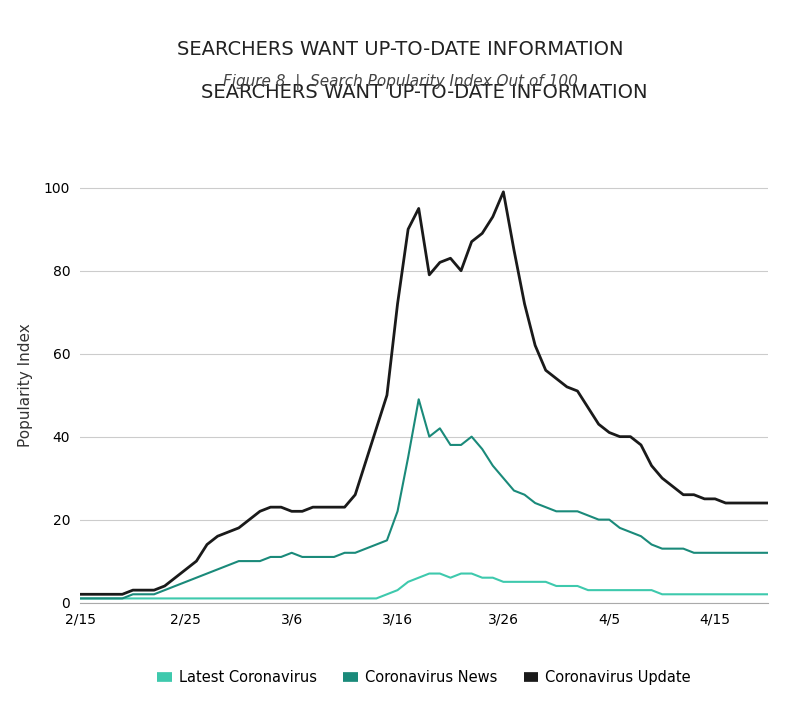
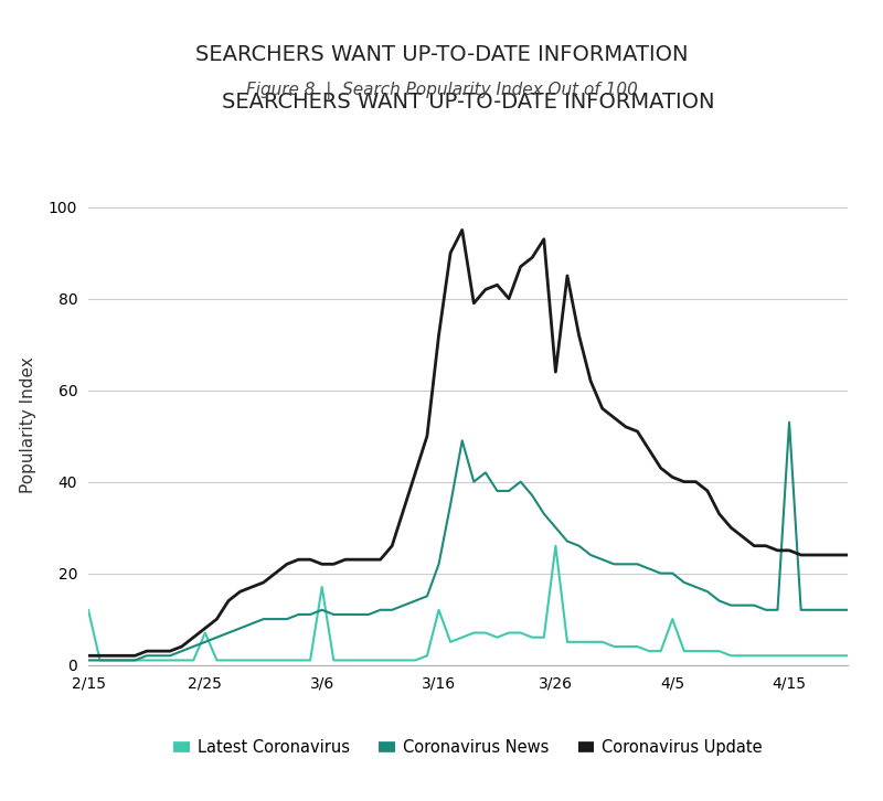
Latest Coronavirus/2/15: 1 -> 12
Latest Coronavirus/2/25: 1 -> 7
Latest Coronavirus/3/6: 1 -> 17
Latest Coronavirus/3/16: 3 -> 12
Latest Coronavirus/3/26: 5 -> 26
Coronavirus Update/3/26: 99 -> 64
Latest Coronavirus/4/5: 3 -> 10
Coronavirus News/4/15: 12 -> 53
